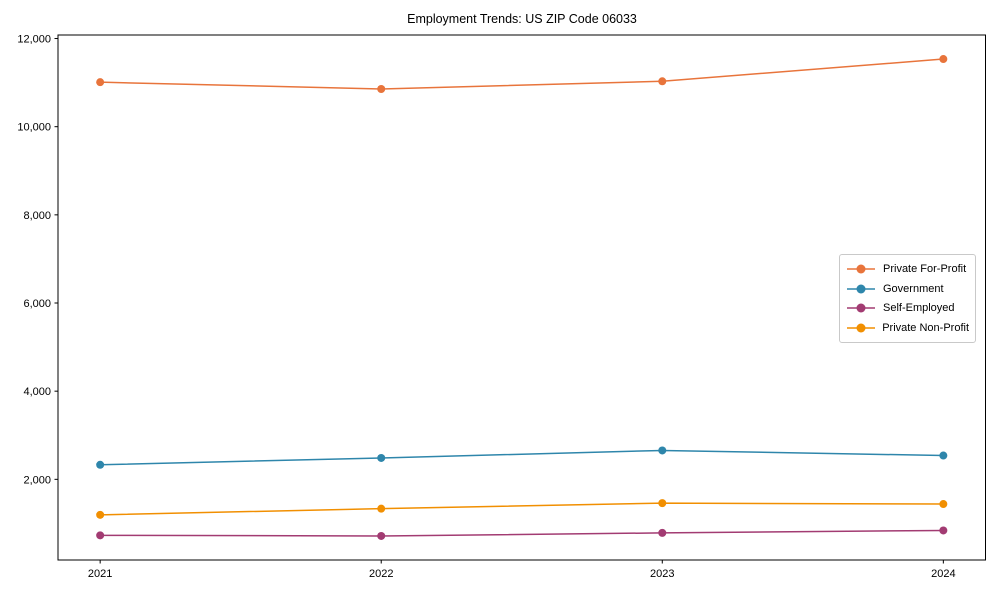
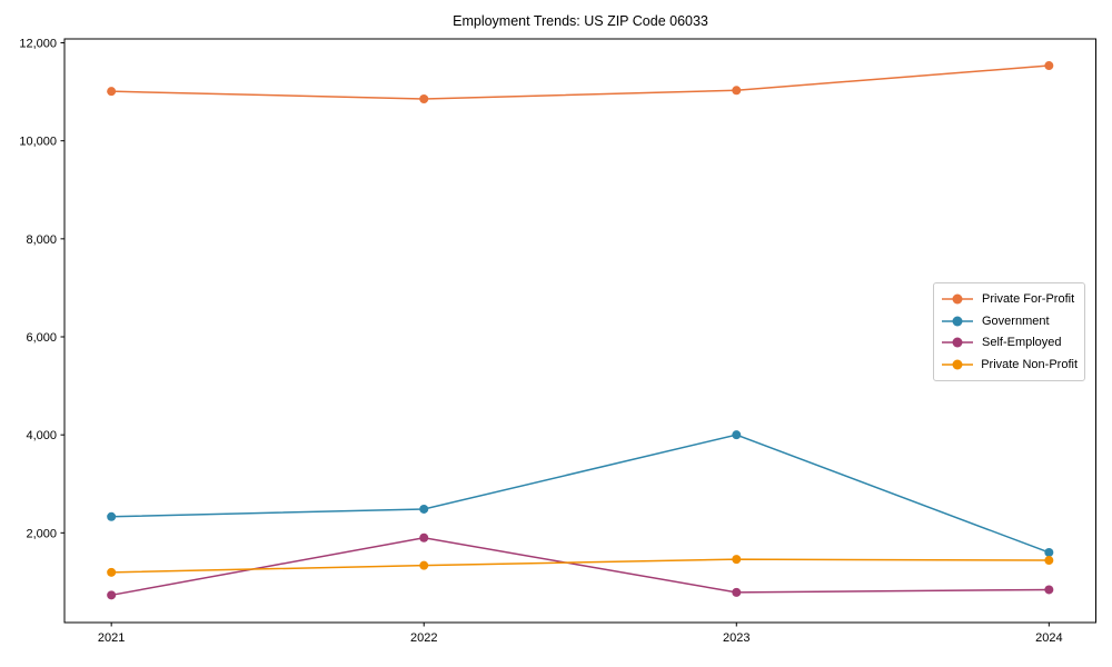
Self-Employed/2022: 700 -> 1900
Government/2023: 2700 -> 4000
Government/2024: 2500 -> 1600
